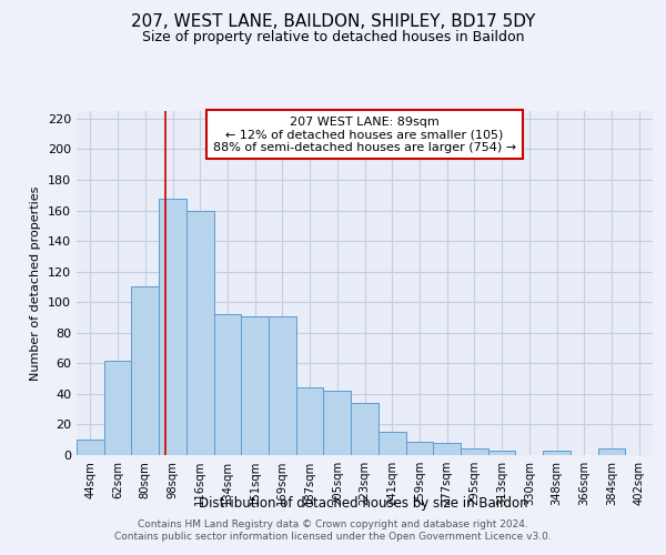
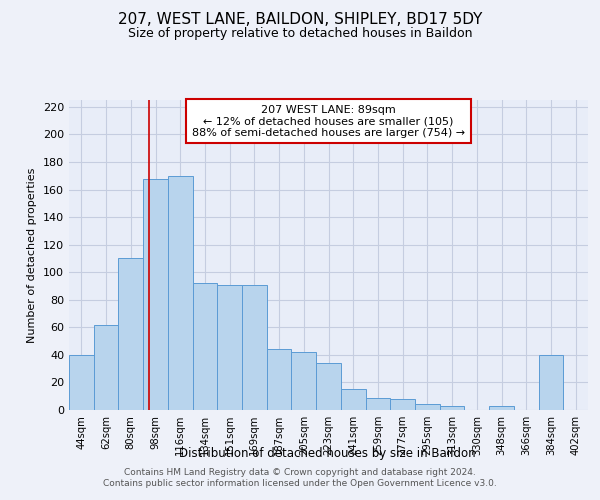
44sqm: 10 -> 40
116sqm: 160 -> 170
384sqm: 4 -> 40
